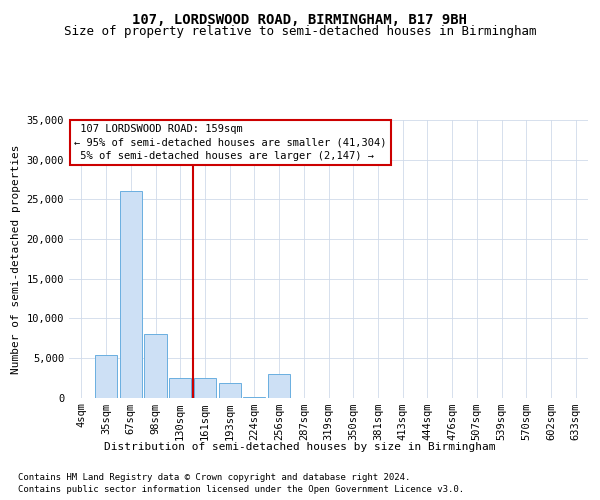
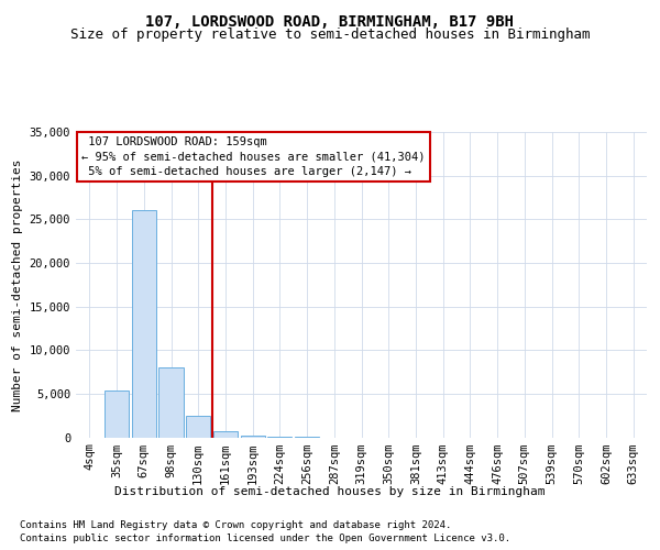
161sqm: 2,400 -> 700
193sqm: 1,800 -> 200
256sqm: 3,000 -> 0
